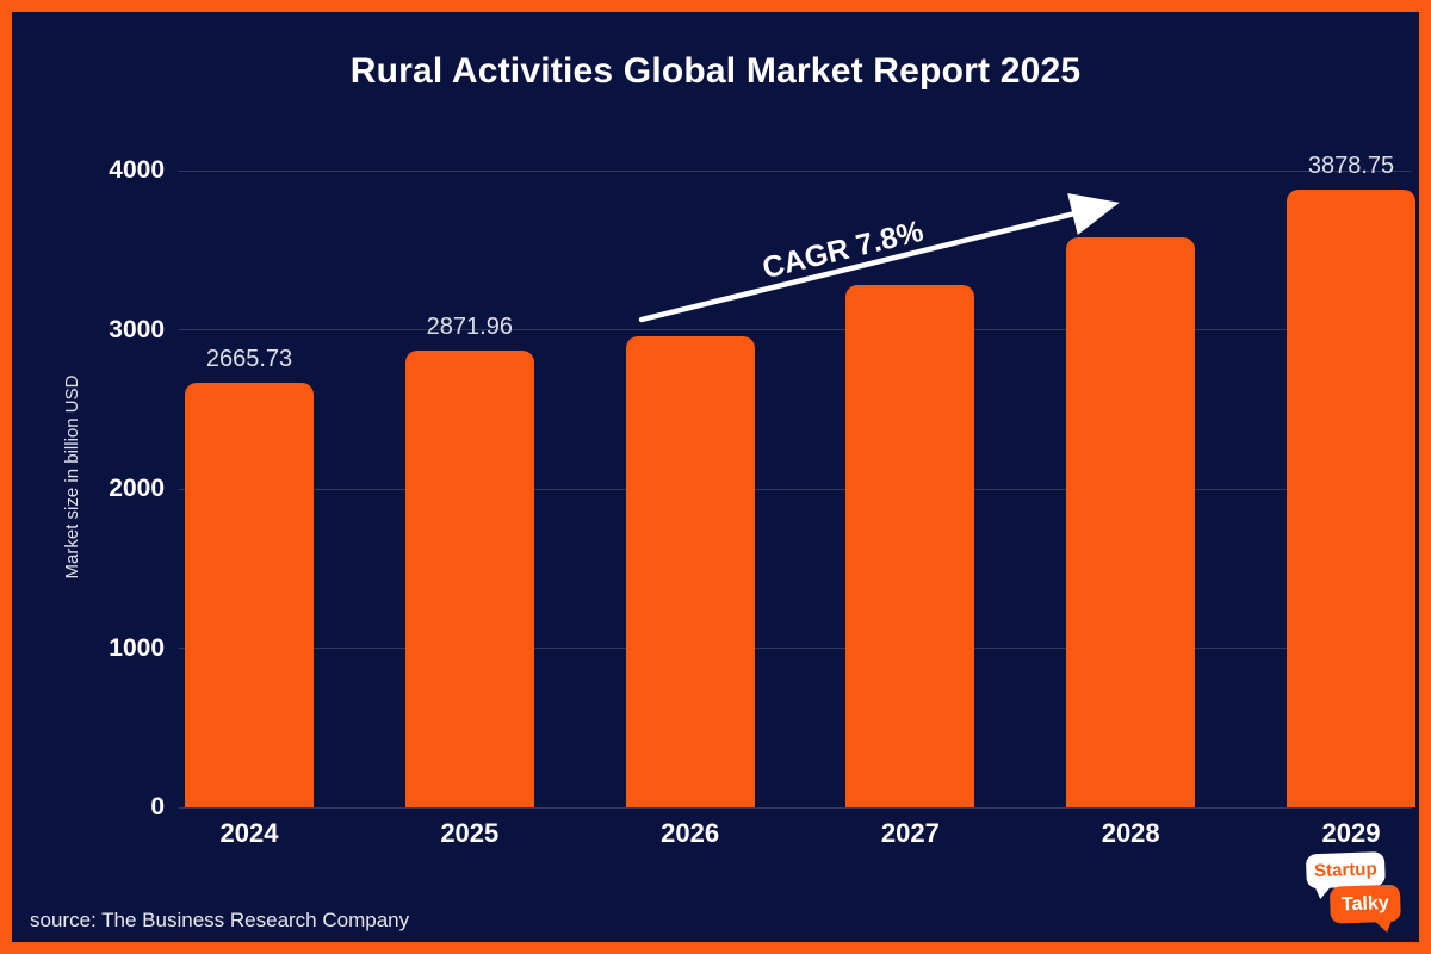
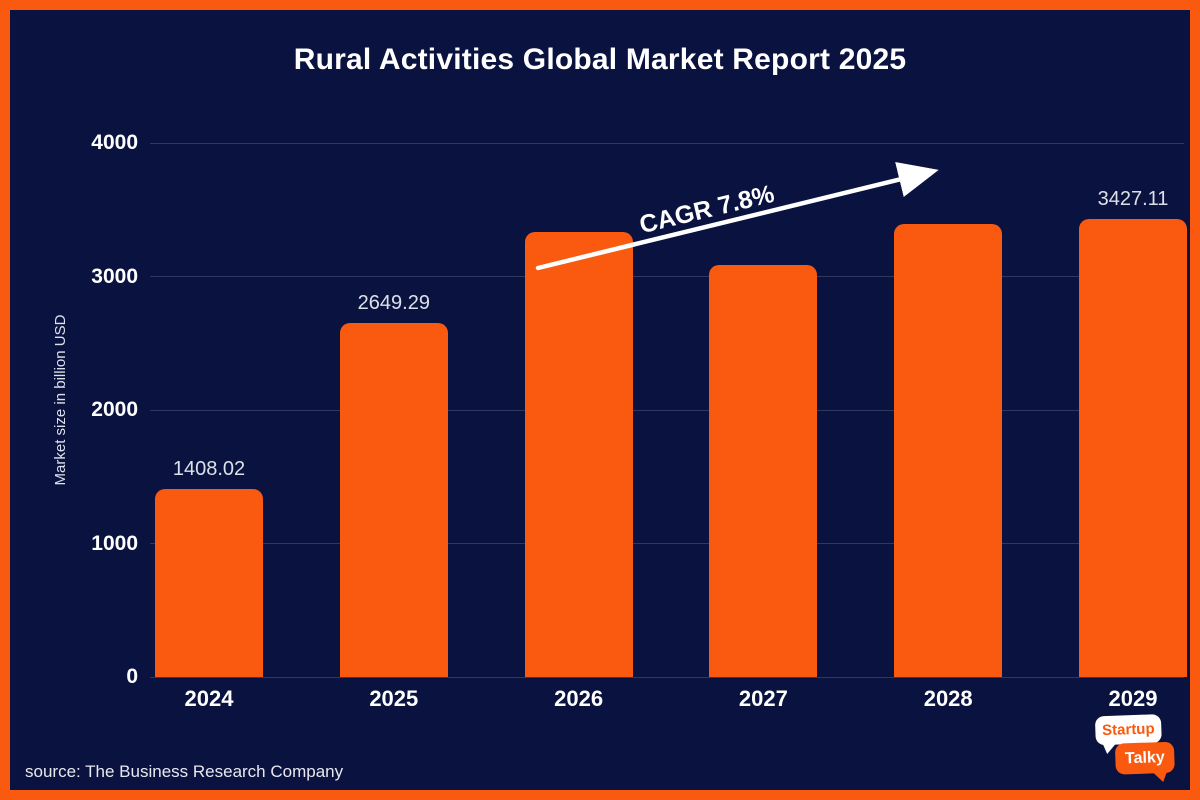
2024: 2665.73 -> 1408.02
2025: 2871.96 -> 2649.29
2026: 2960 -> 3330
2027: 3280 -> 3090
2028: 3580 -> 3390
2029: 3878.75 -> 3427.11
